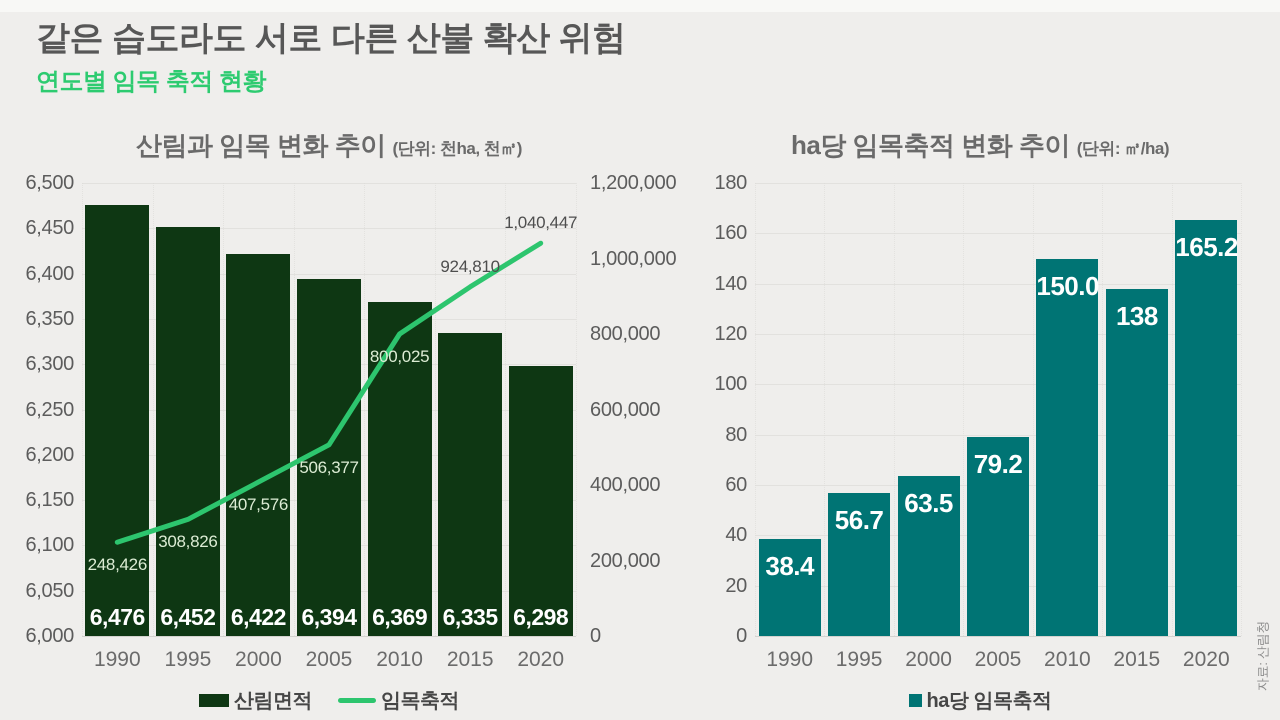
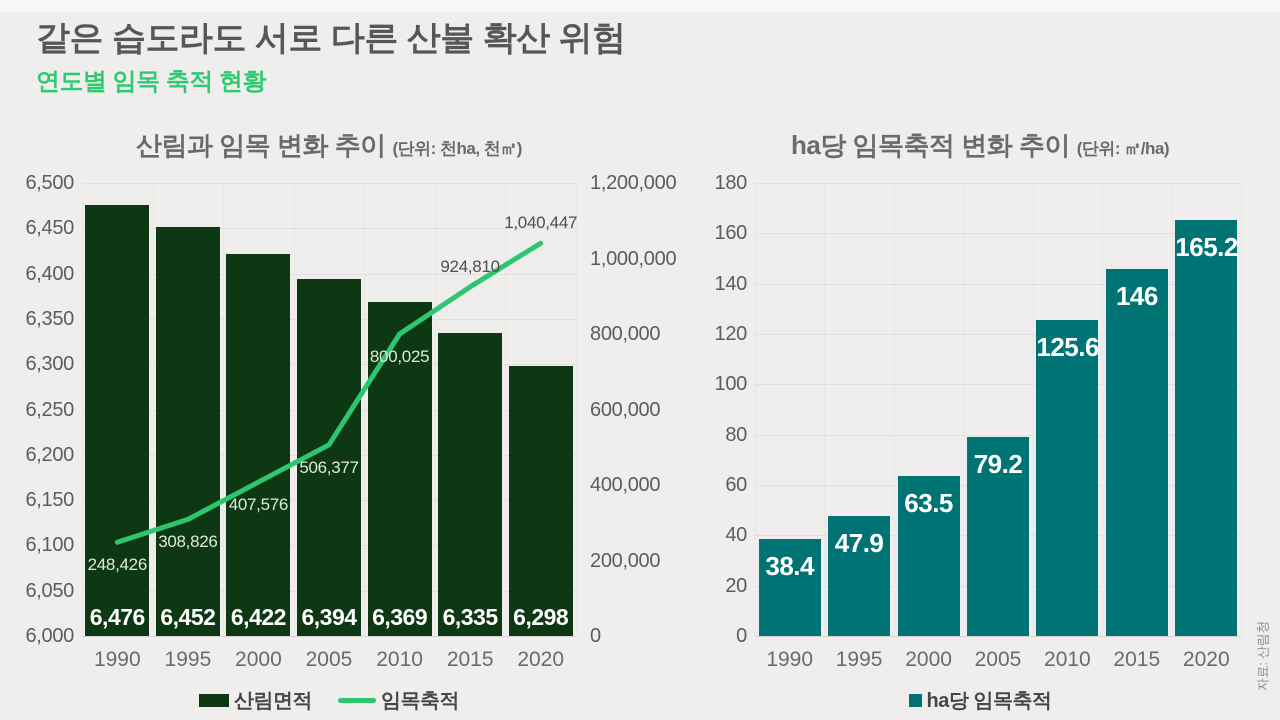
ha당 임목축적 변화 추이/1995: 56.7 -> 47.9
ha당 임목축적 변화 추이/2010: 150.0 -> 125.6
ha당 임목축적 변화 추이/2015: 138 -> 146
